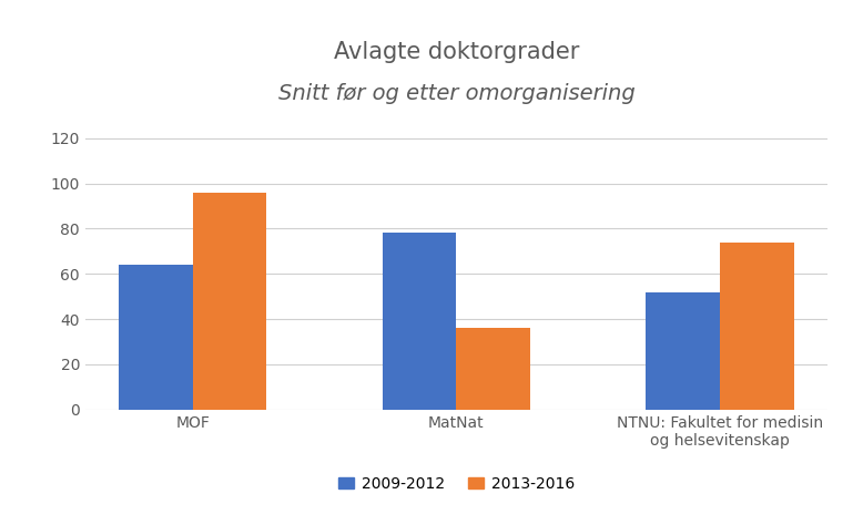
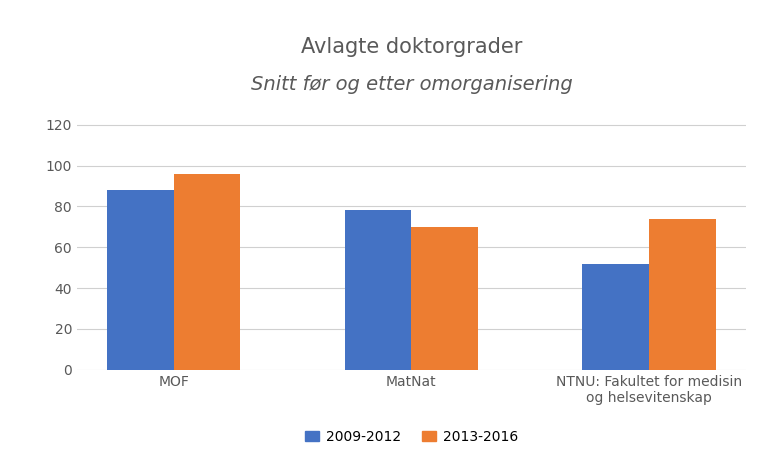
2009-2012/MOF: 64 -> 88
2013-2016/MatNat: 36 -> 70
